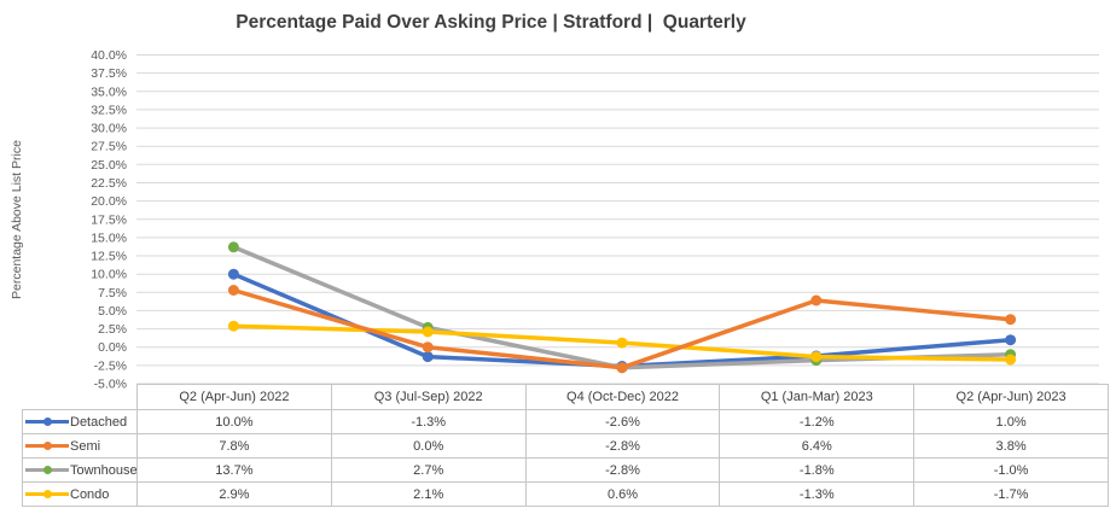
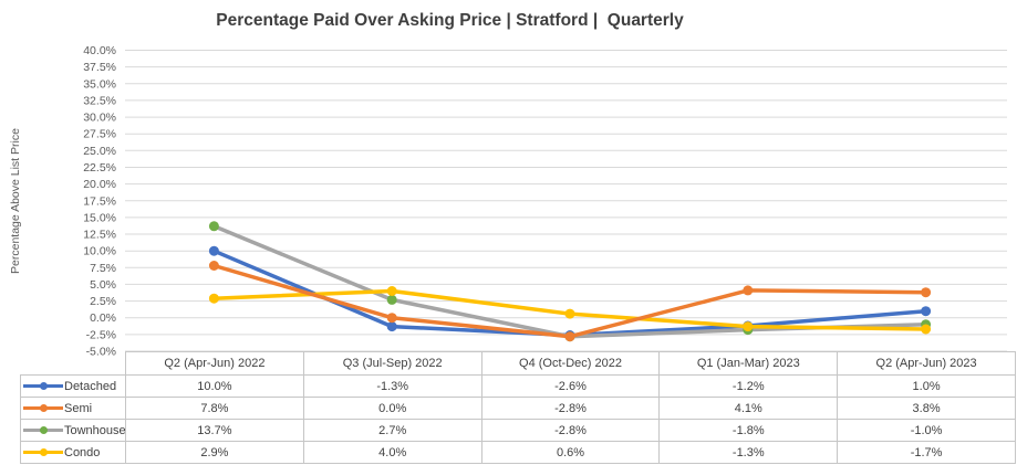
Condo/Q3 (Jul-Sep) 2022: 2.1% -> 4.0%
Semi/Q1 (Jan-Mar) 2023: 6.4% -> 4.1%
